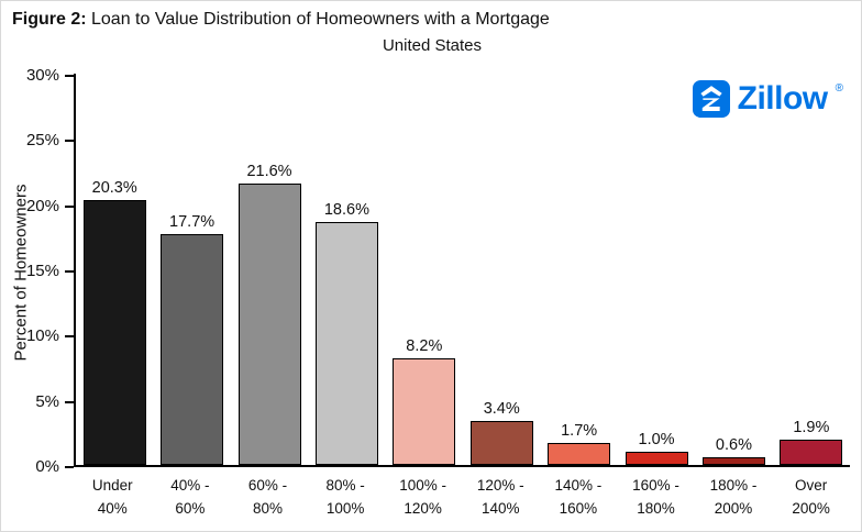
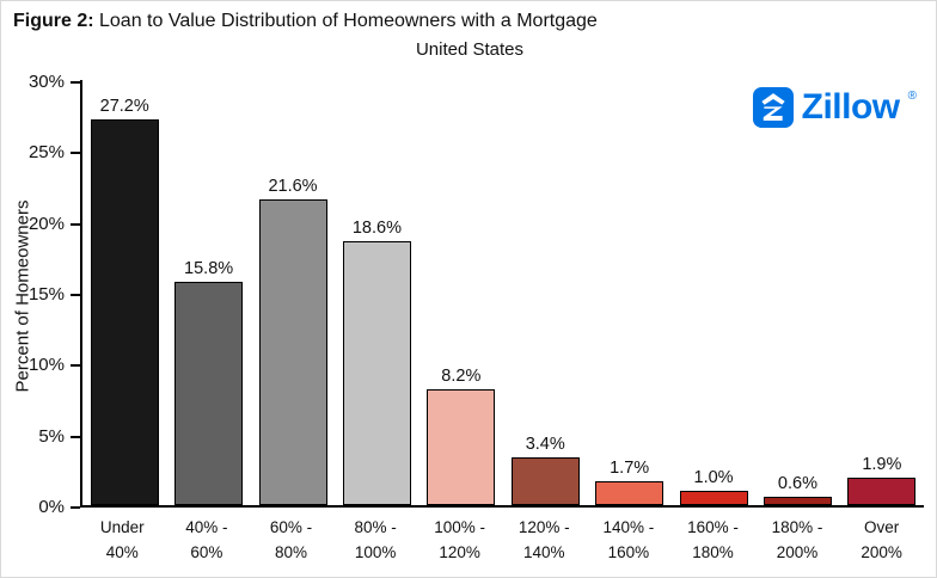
Under 40%: 20.3% -> 27.2%
40% - 60%: 17.7% -> 15.8%
